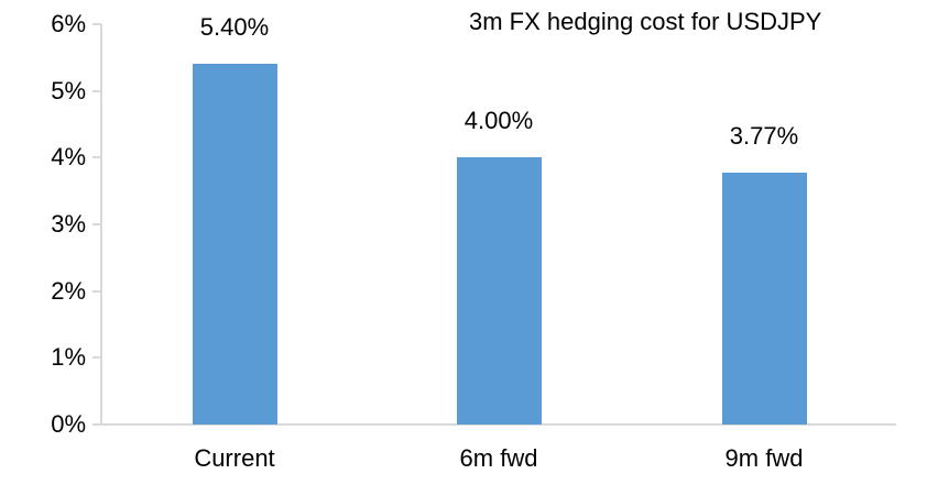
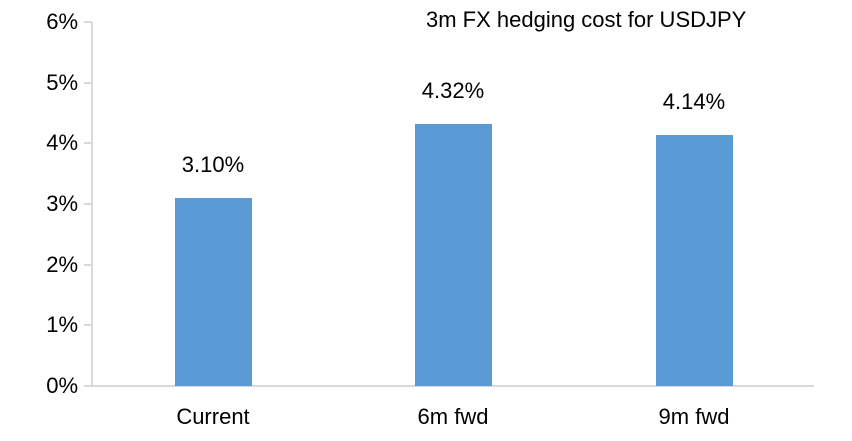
Current: 5.40% -> 3.10%
6m fwd: 4.00% -> 4.32%
9m fwd: 3.77% -> 4.14%
